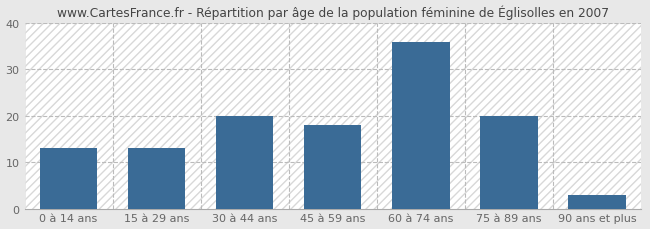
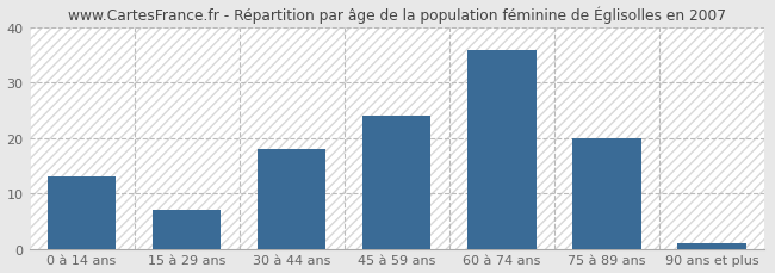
15 à 29 ans: 13 -> 7
30 à 44 ans: 20 -> 18
45 à 59 ans: 18 -> 24
90 ans et plus: 3 -> 1
